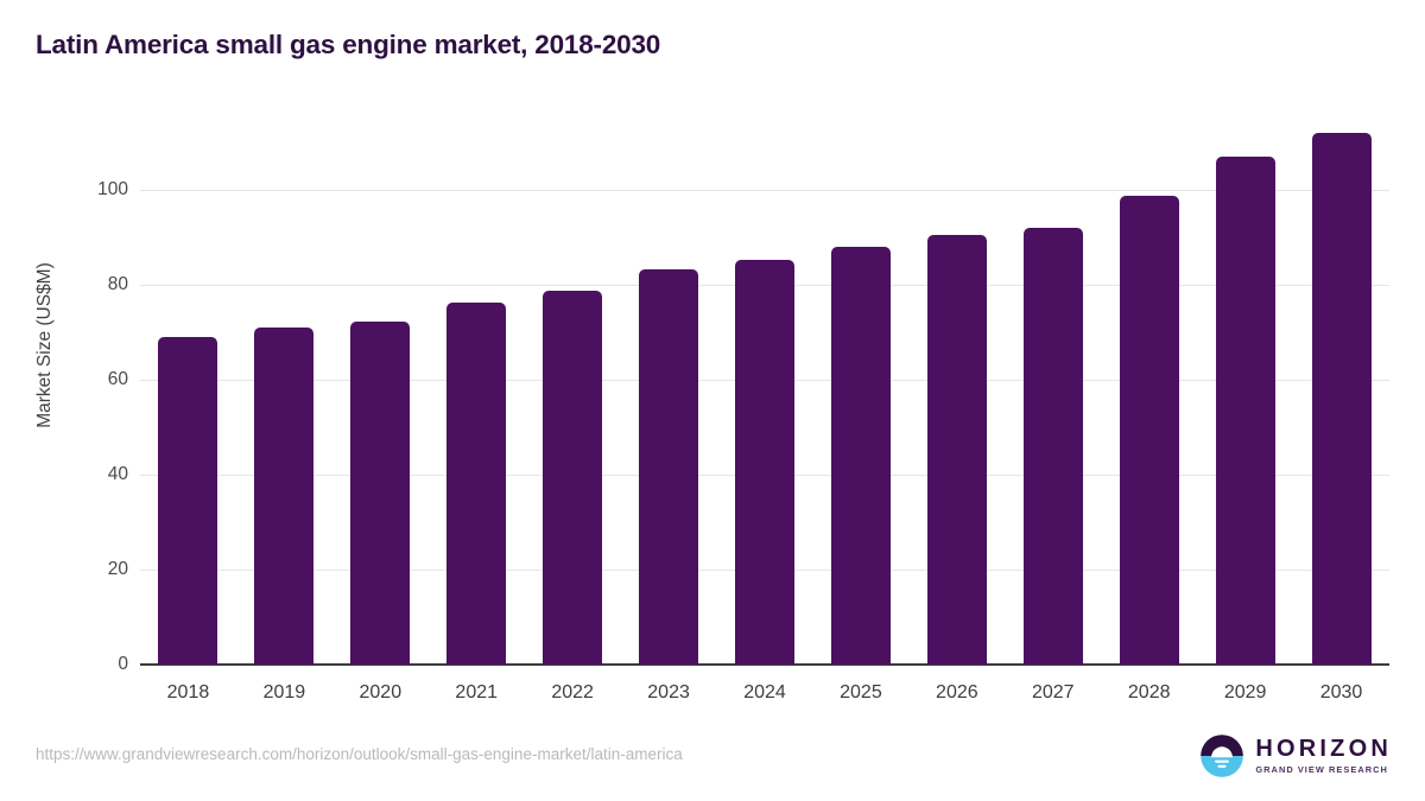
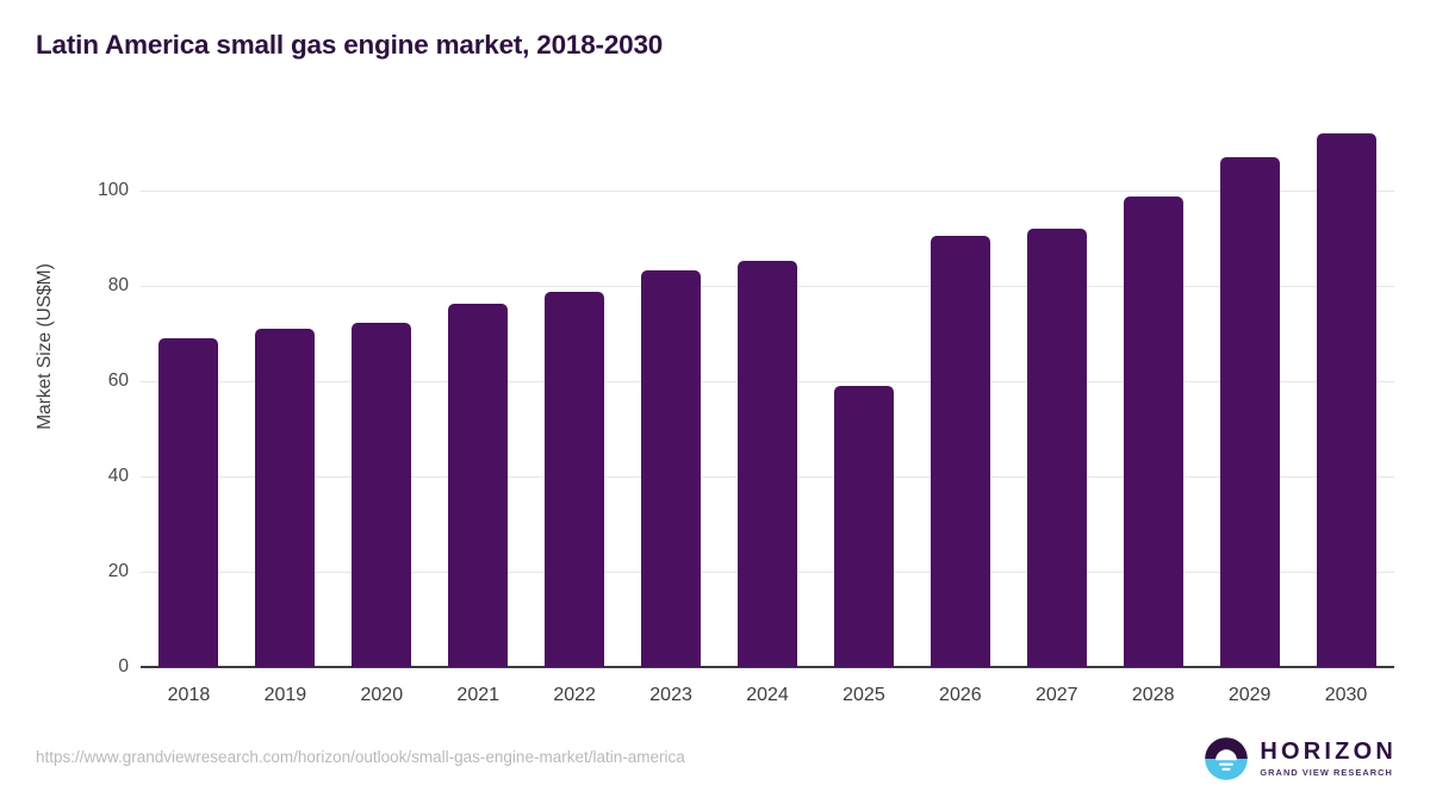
2025: 88 -> 59
